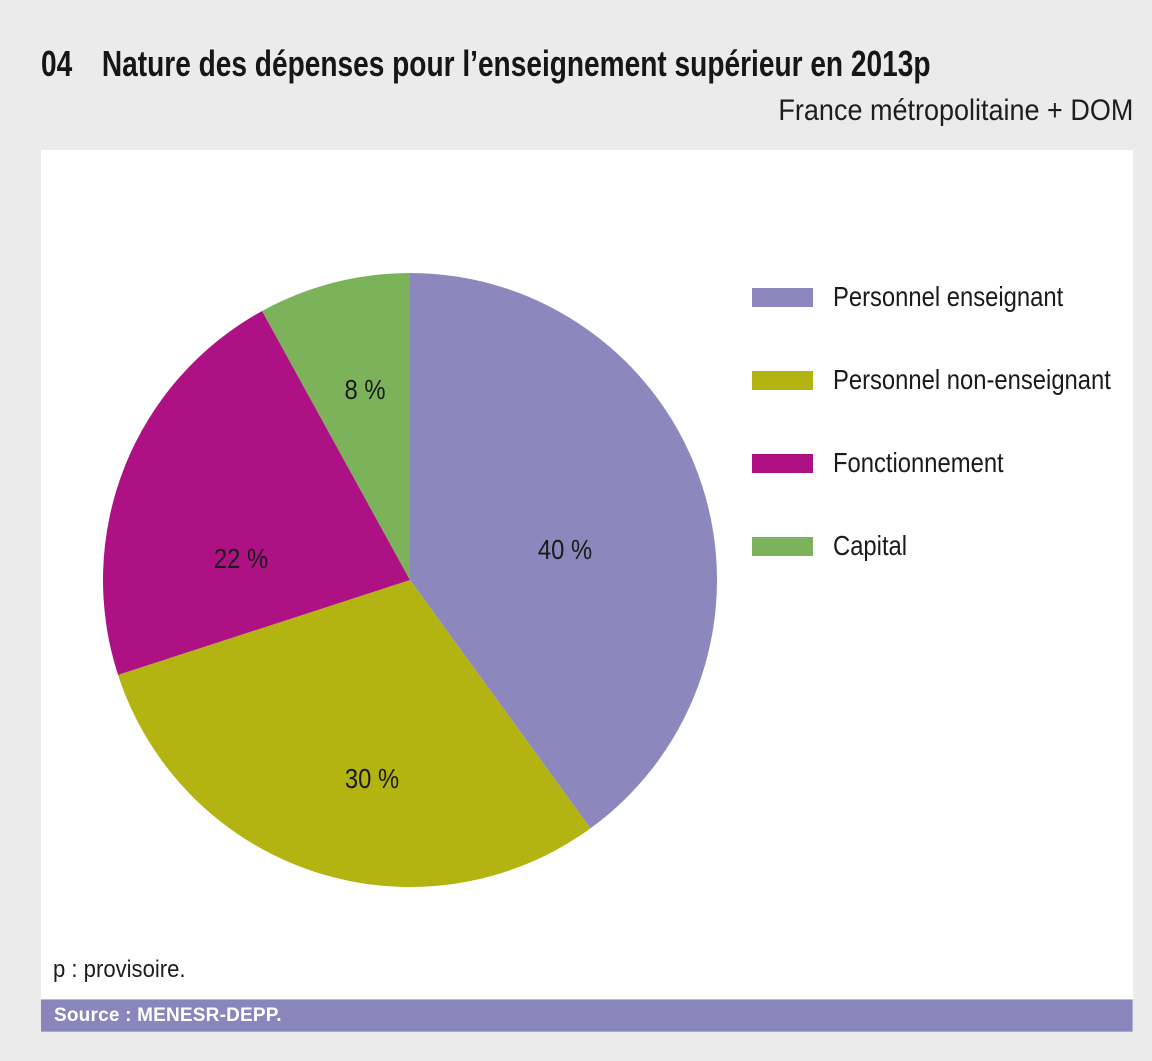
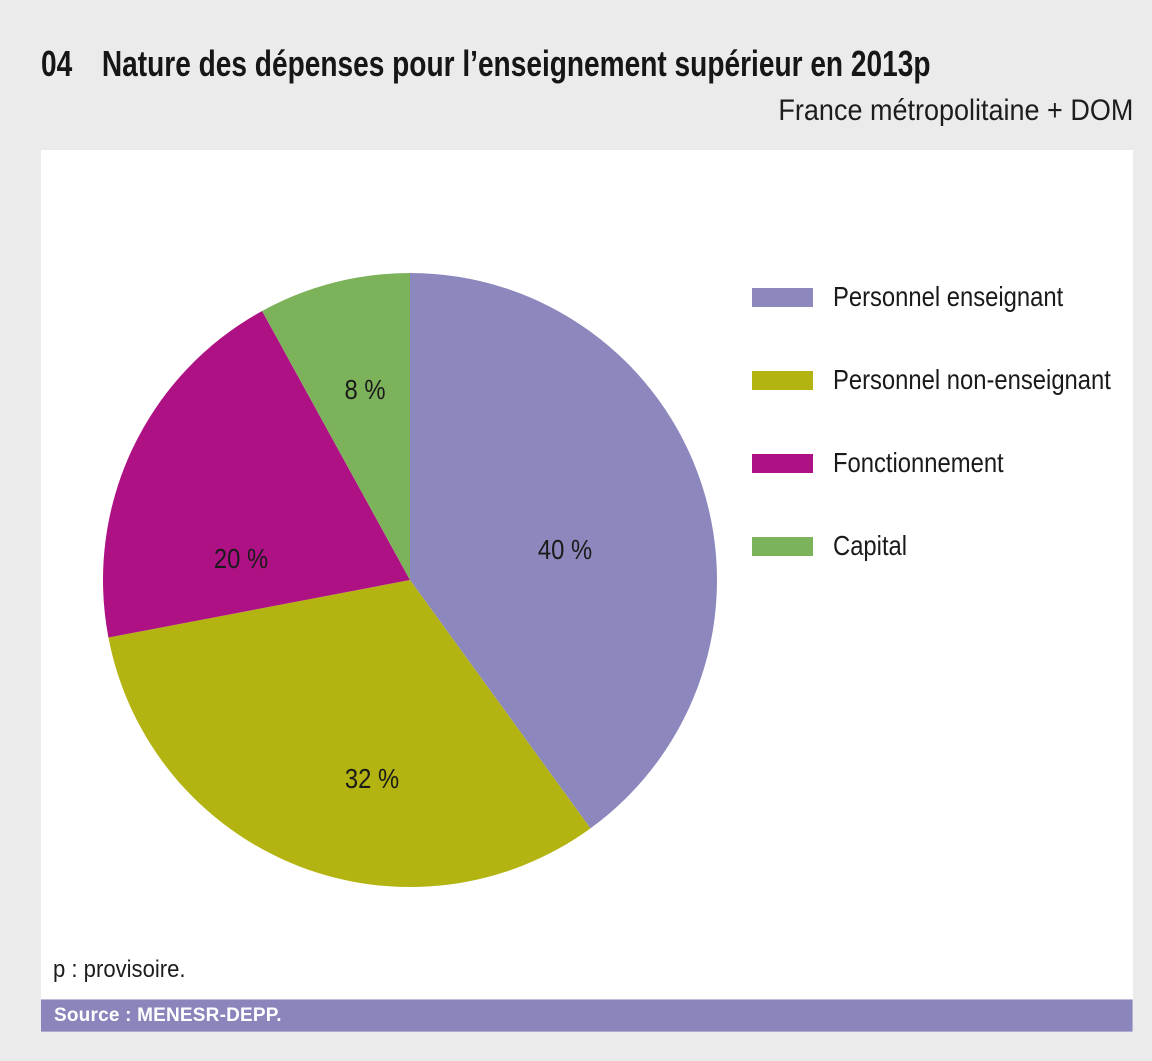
Personnel non-enseignant: 30 -> 32
Fonctionnement: 22 -> 20
